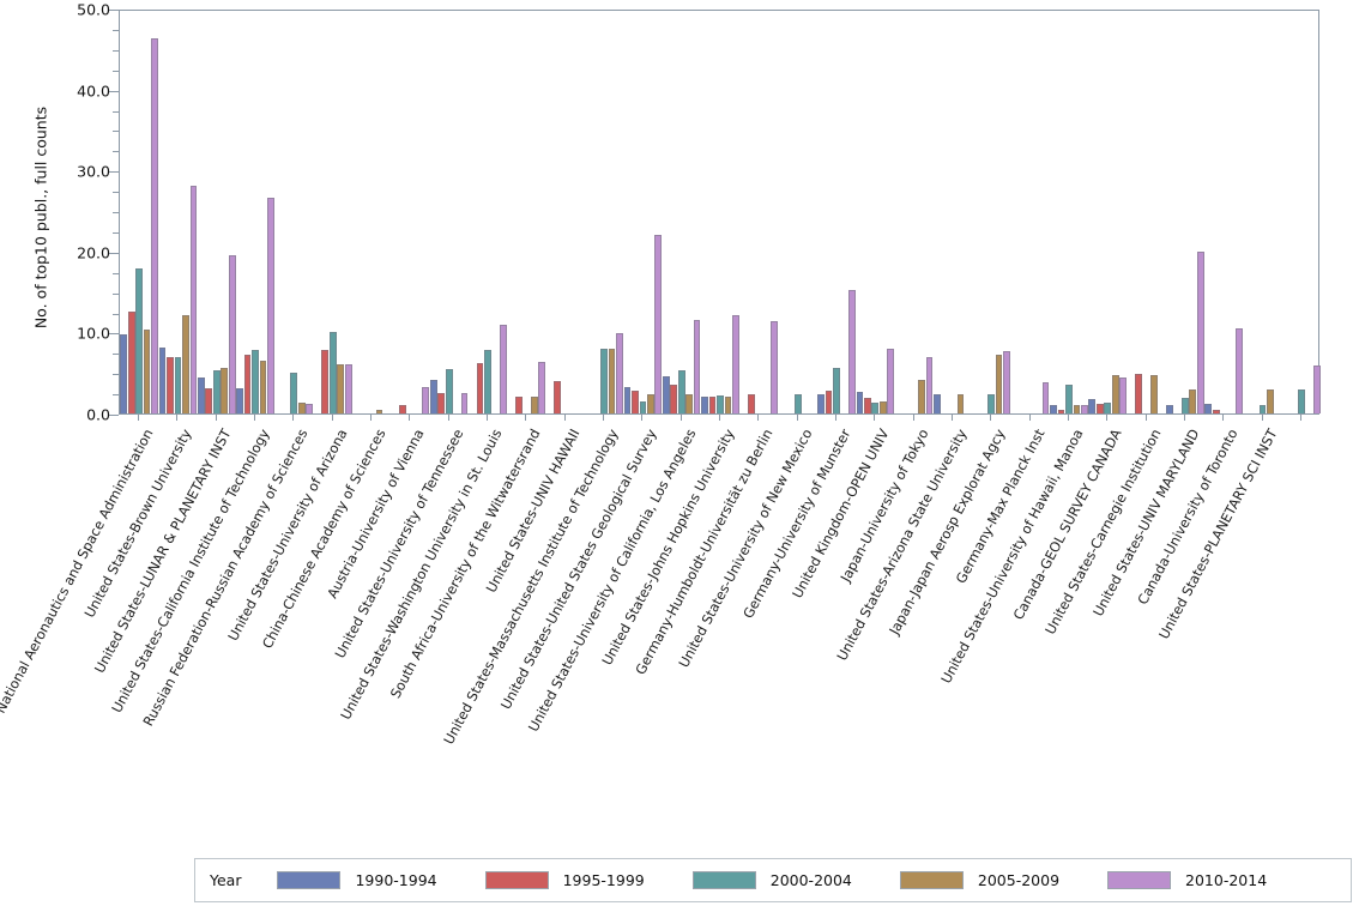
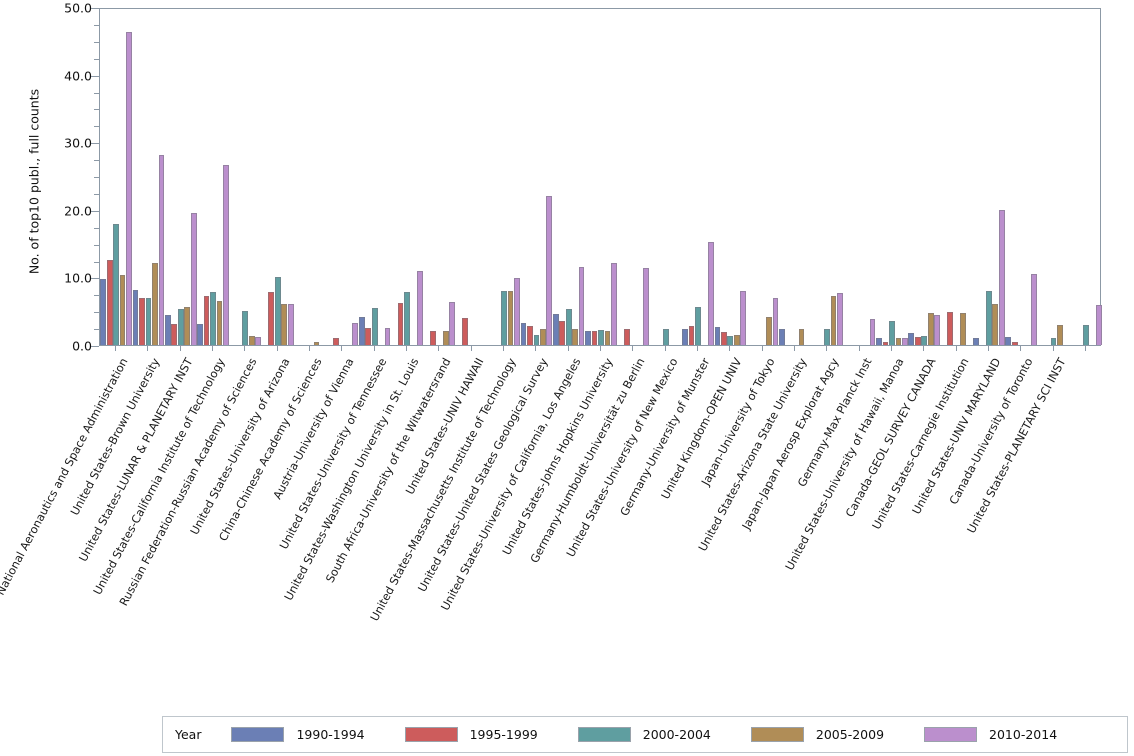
2000-2004/United States-UNIV MARYLAND: 2 -> 8
2005-2009/United States-UNIV MARYLAND: 3 -> 6
